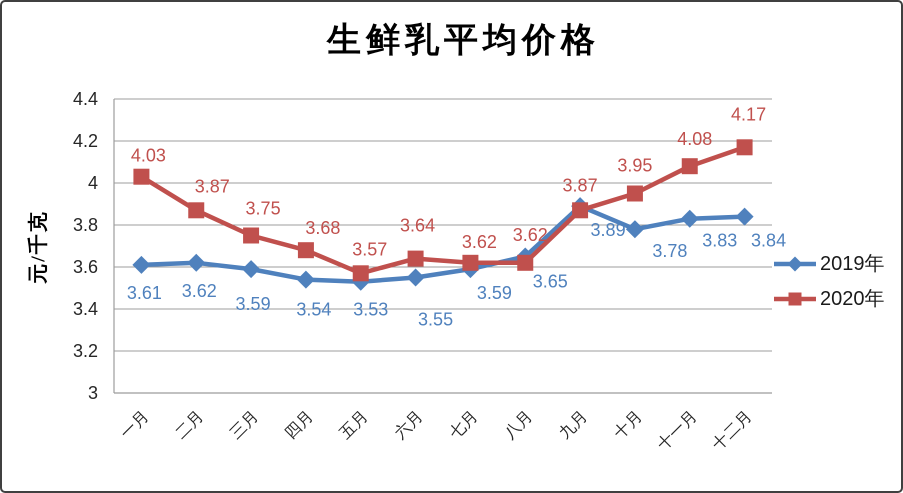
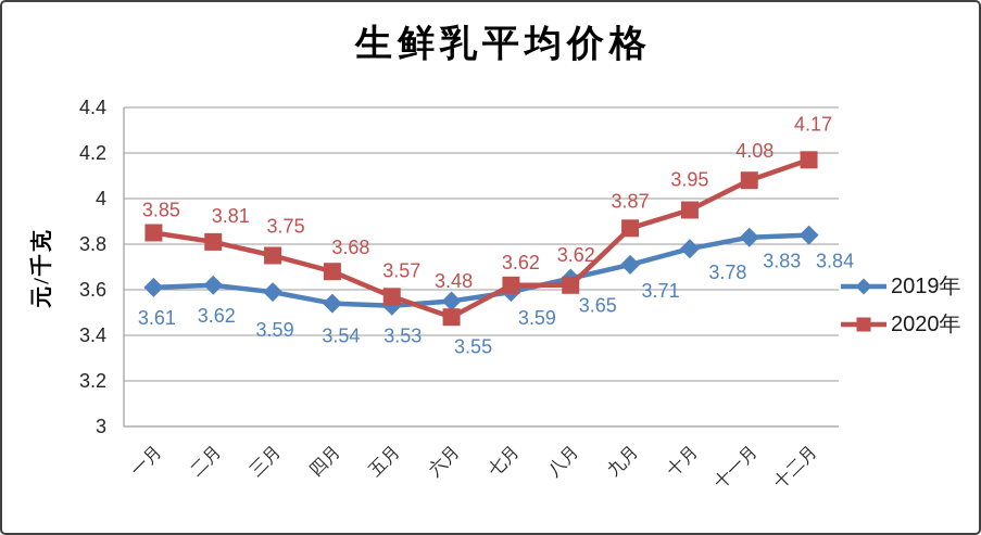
2020年/一月: 4.03 -> 3.85
2020年/二月: 3.87 -> 3.81
2020年/六月: 3.64 -> 3.48
2019年/九月: 3.89 -> 3.71
